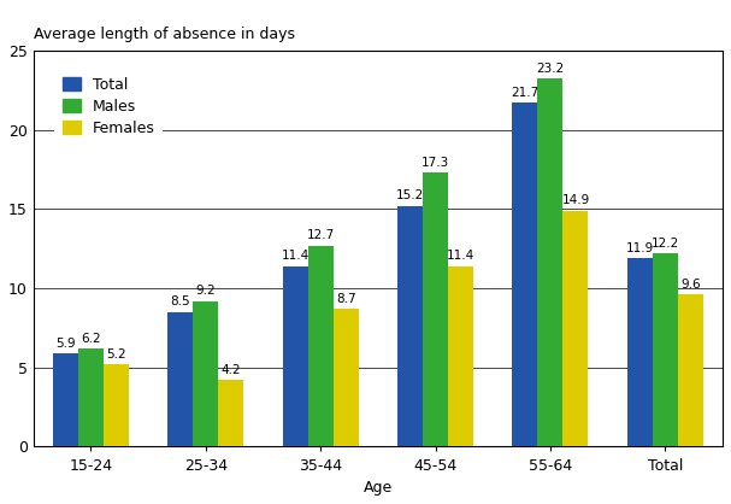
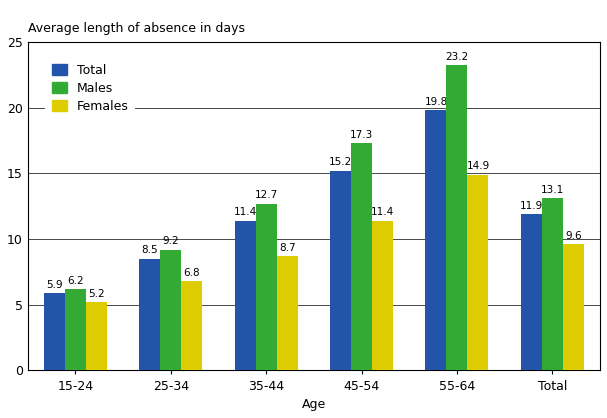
Females/25-34: 4.2 -> 6.8
Total/55-64: 21.7 -> 19.8
Males/Total: 12.2 -> 13.1
